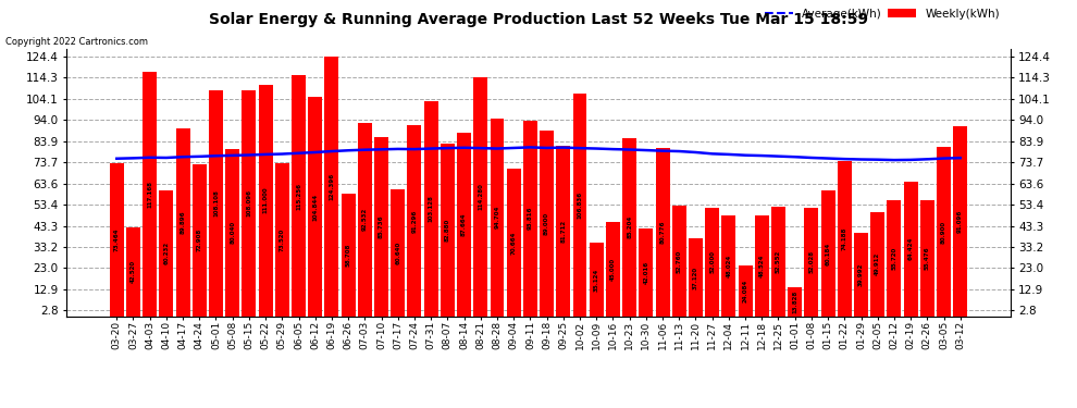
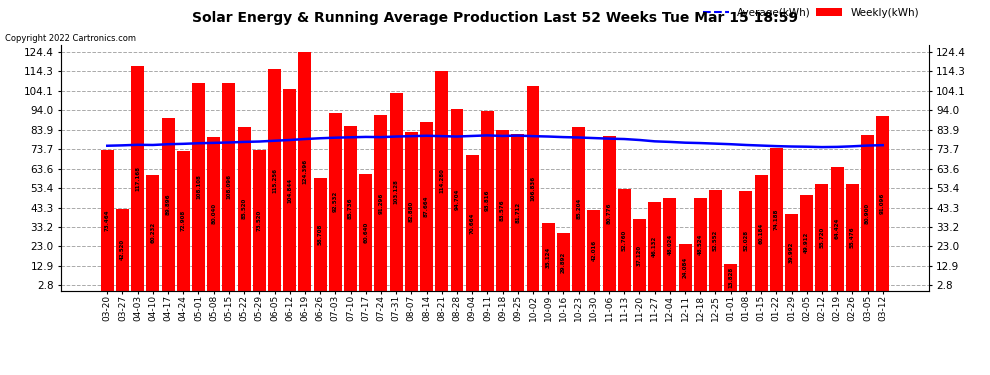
Weekly(kWh)/05-22: 111 -> 86
Weekly(kWh)/09-18: 89 -> 84
Weekly(kWh)/10-16: 45 -> 30
Weekly(kWh)/11-27: 52 -> 46
